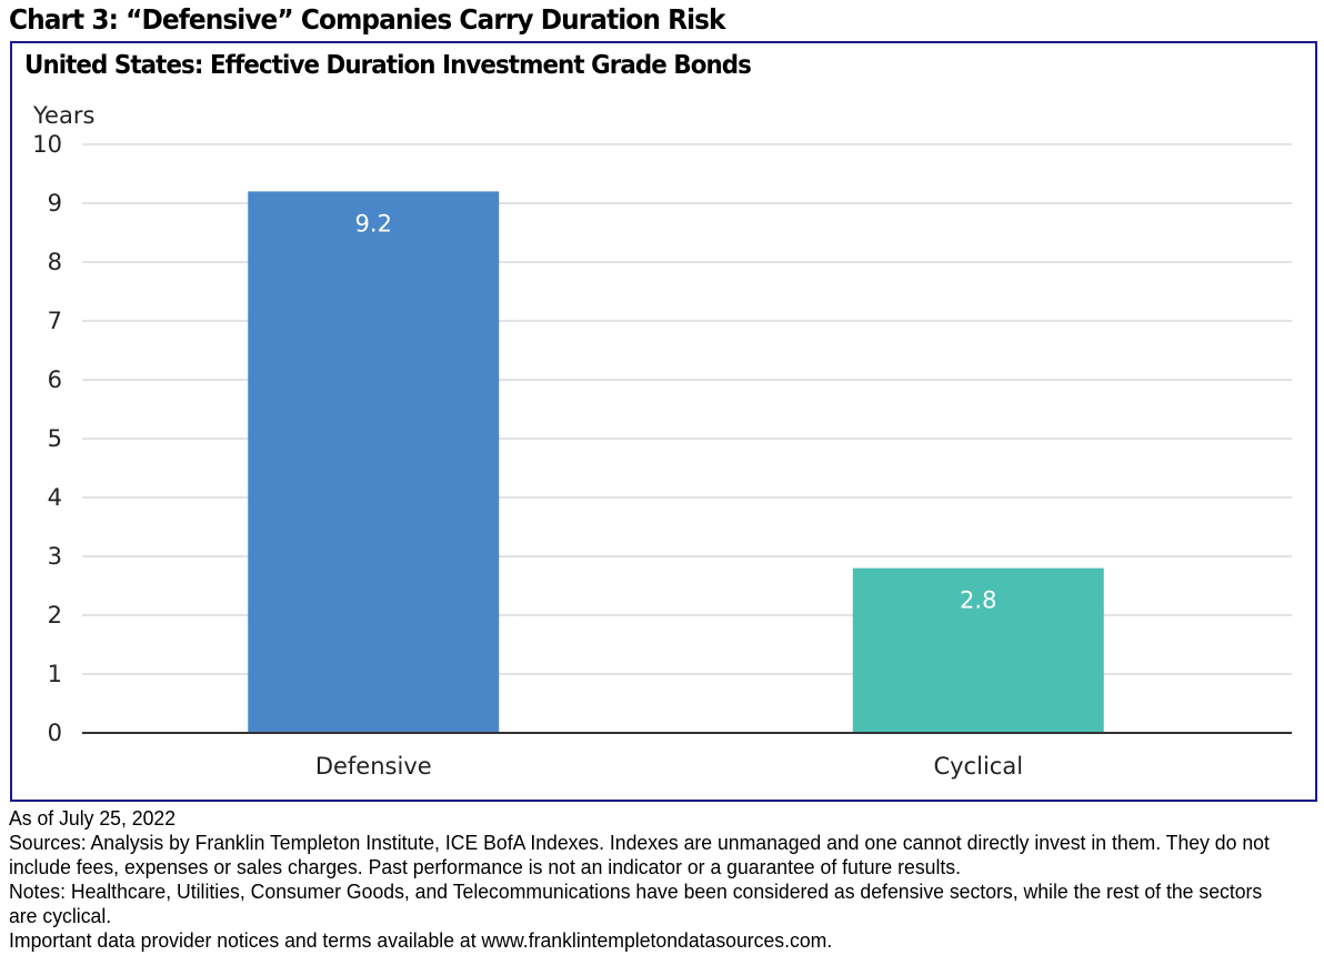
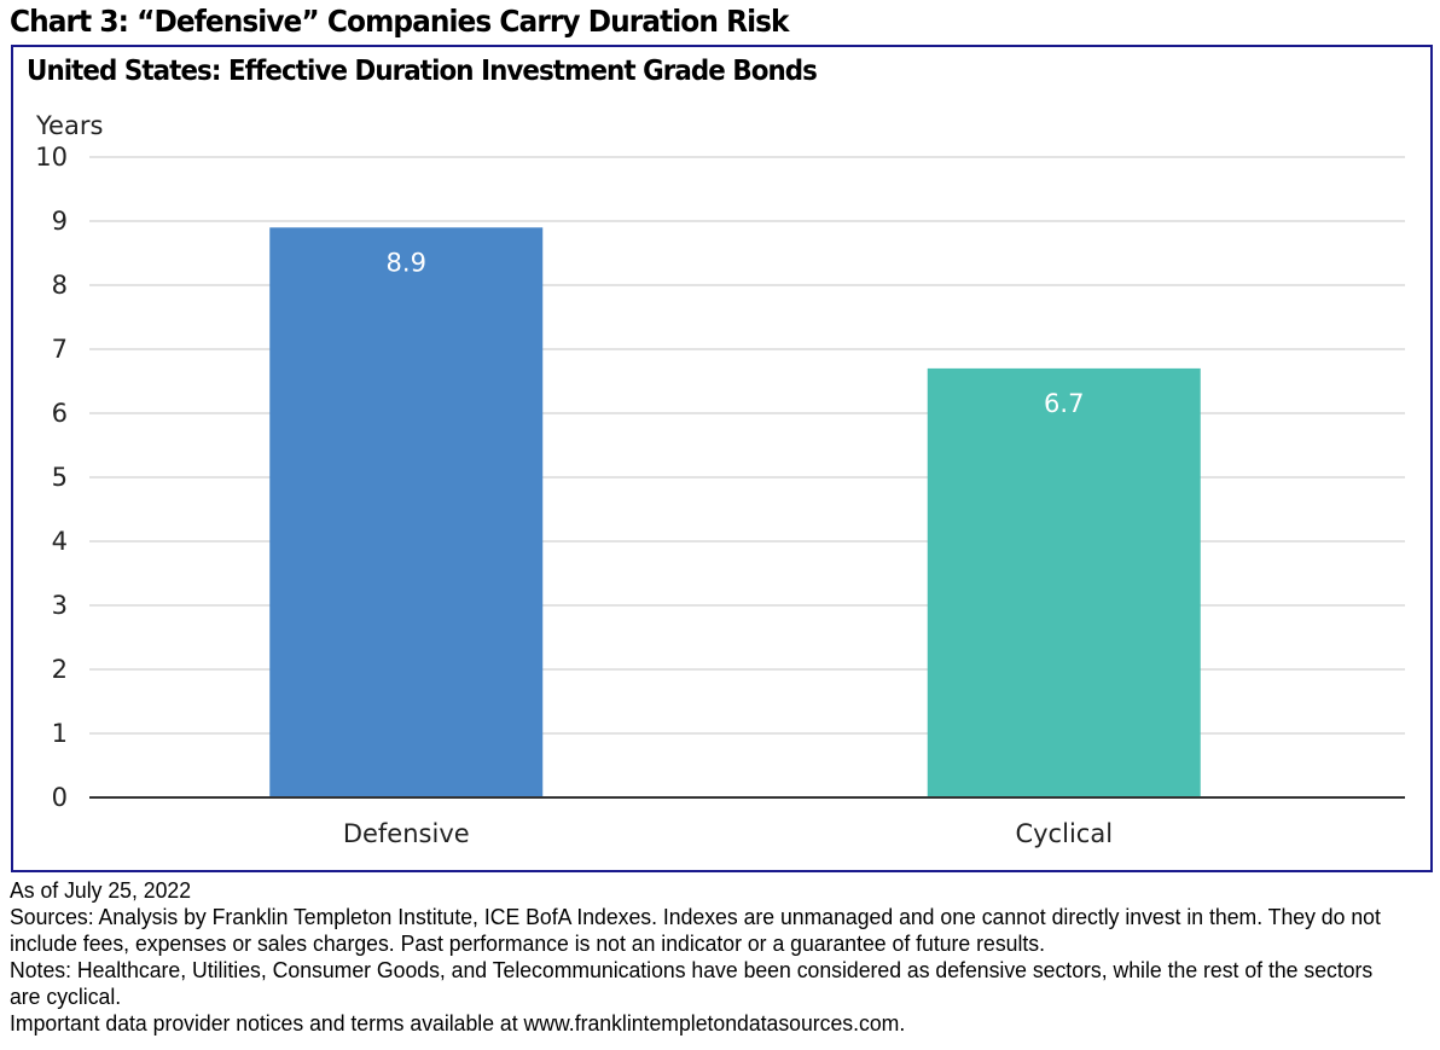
Defensive: 9.2 -> 8.9
Cyclical: 2.8 -> 6.7
